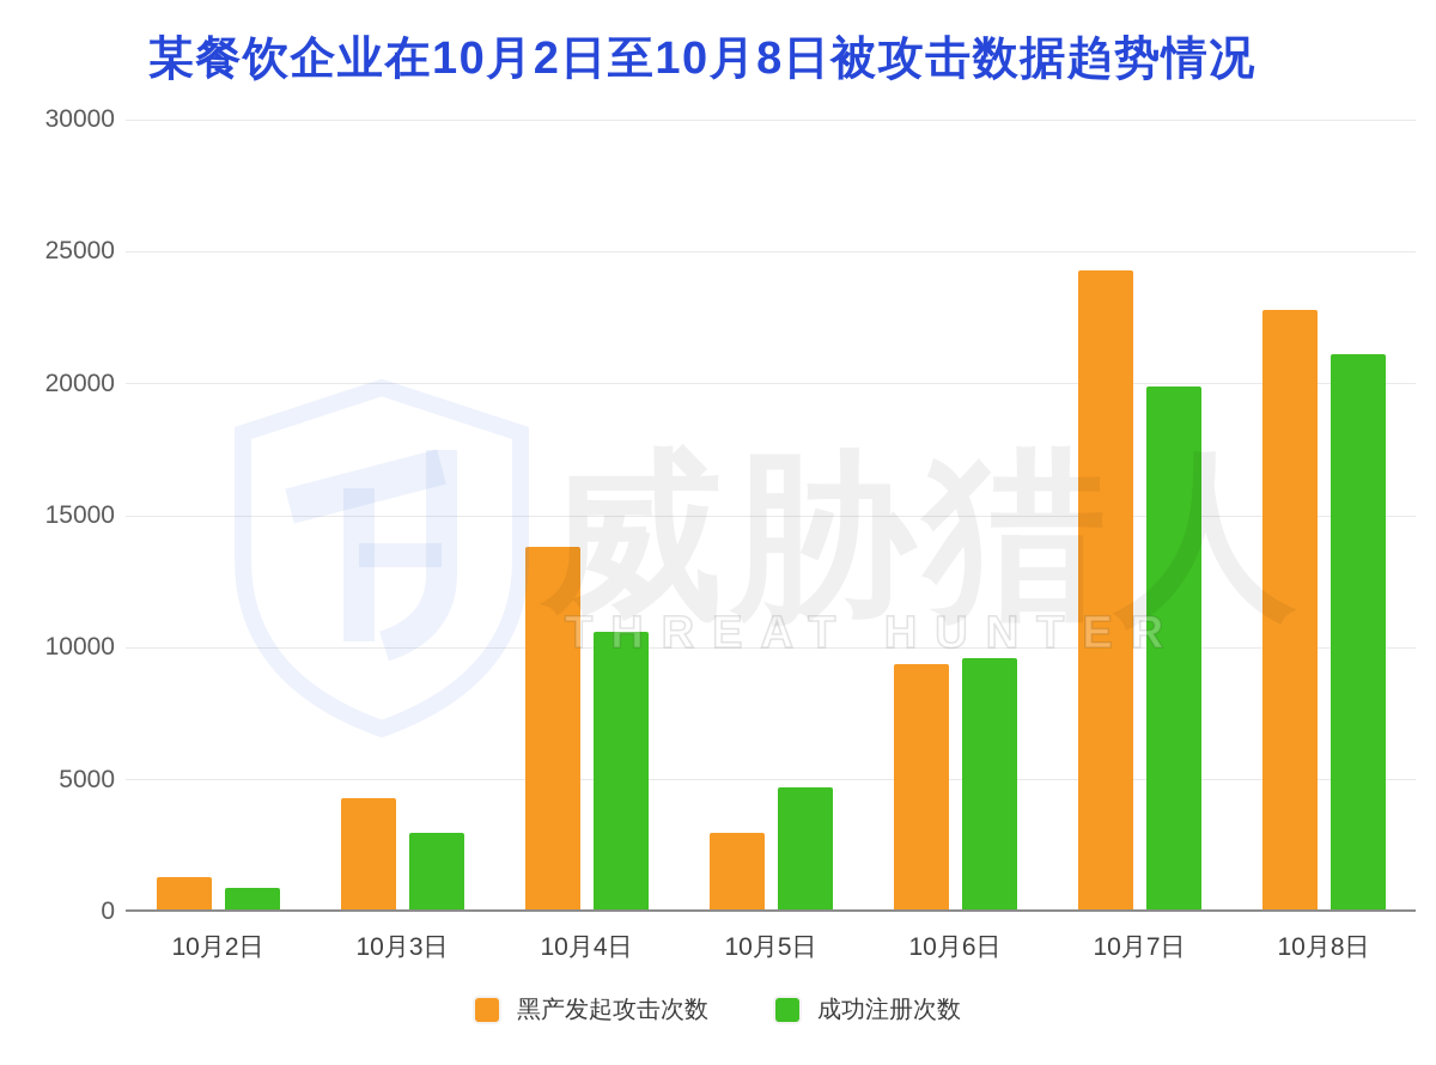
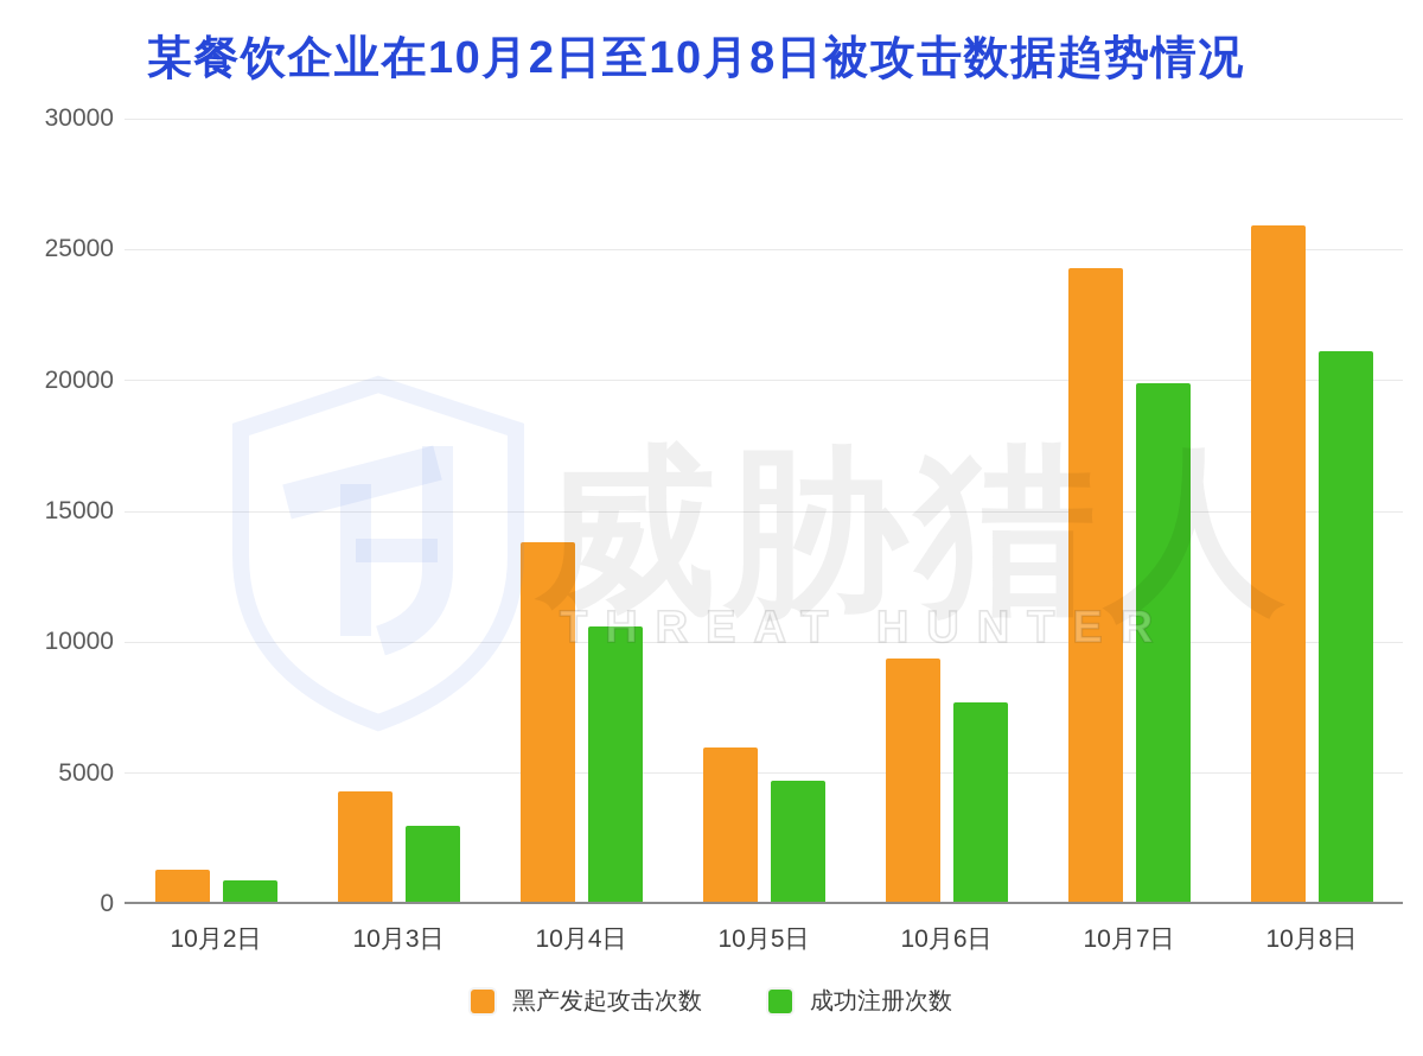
黑产发起攻击次数/10月5日: 3000 -> 6000
成功注册次数/10月6日: 9600 -> 7700
黑产发起攻击次数/10月8日: 22800 -> 25900
